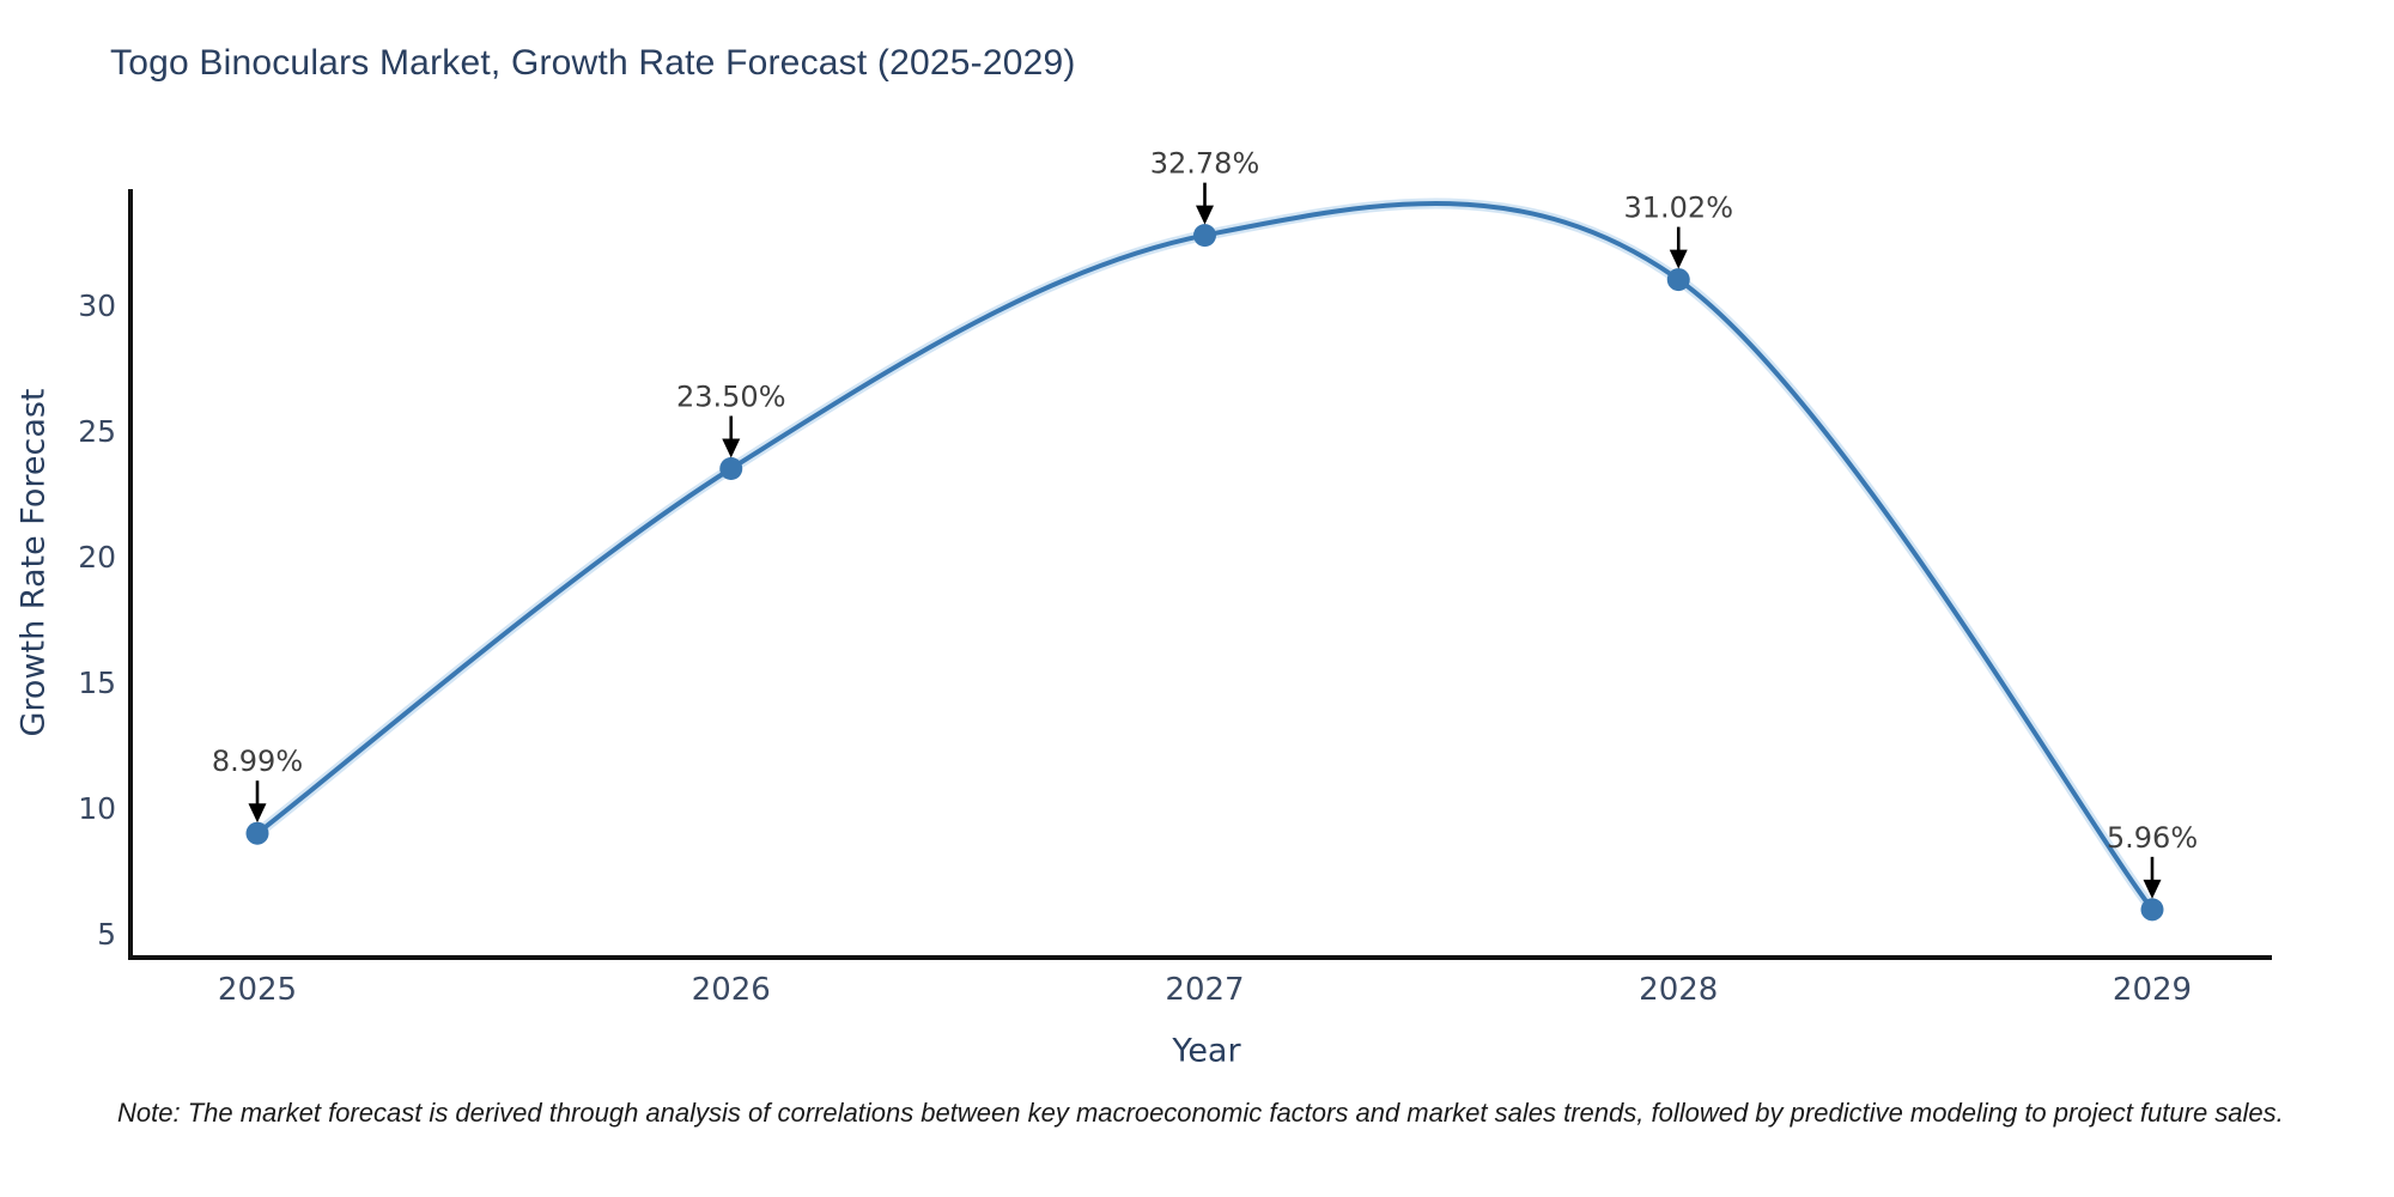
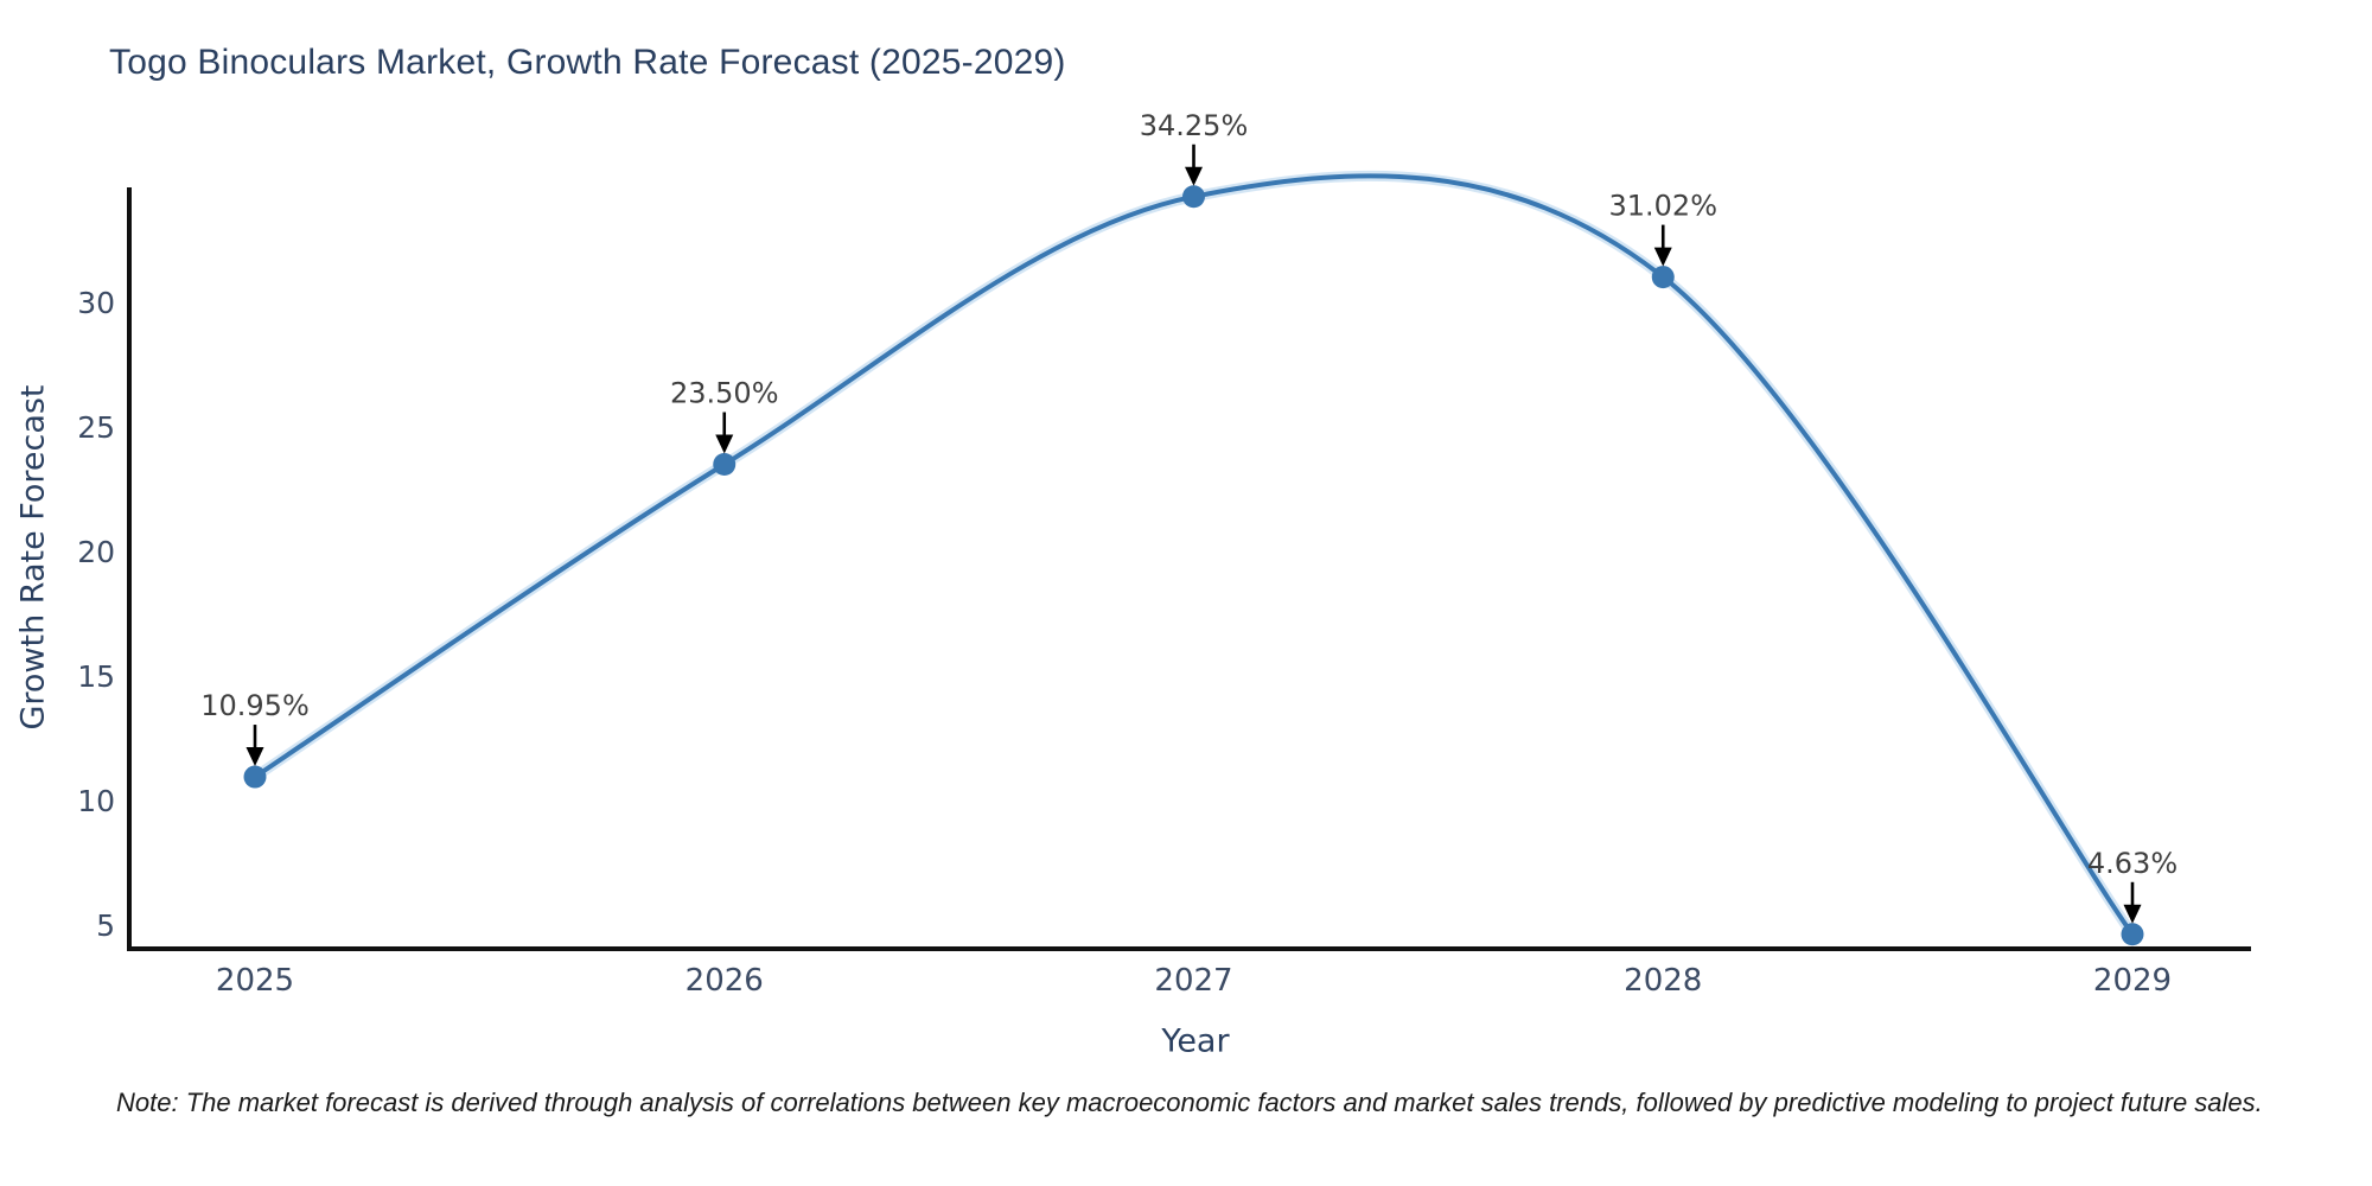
2025: 8.99% -> 10.95%
2027: 32.78% -> 34.25%
2029: 5.96% -> 4.63%
